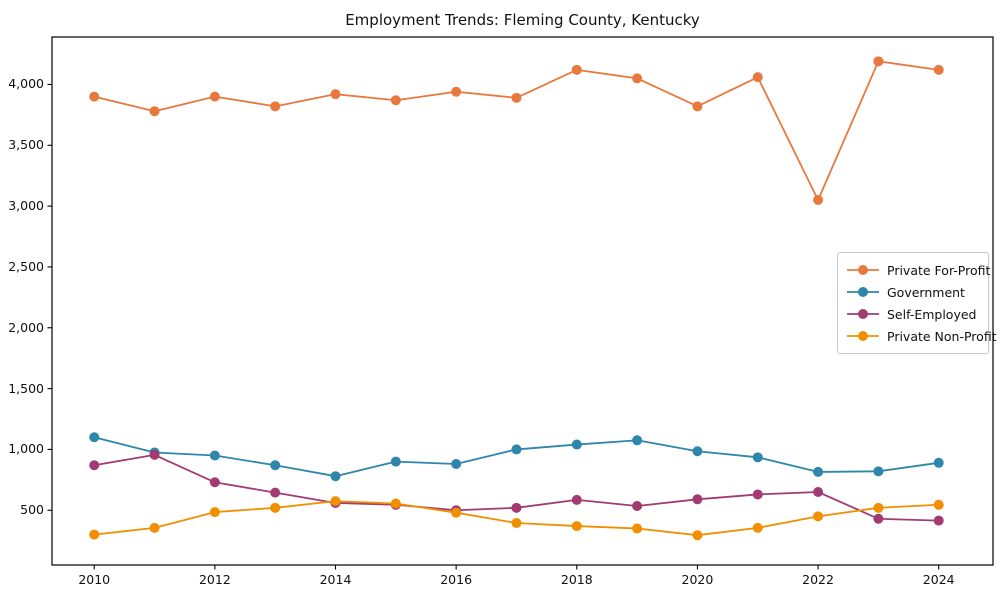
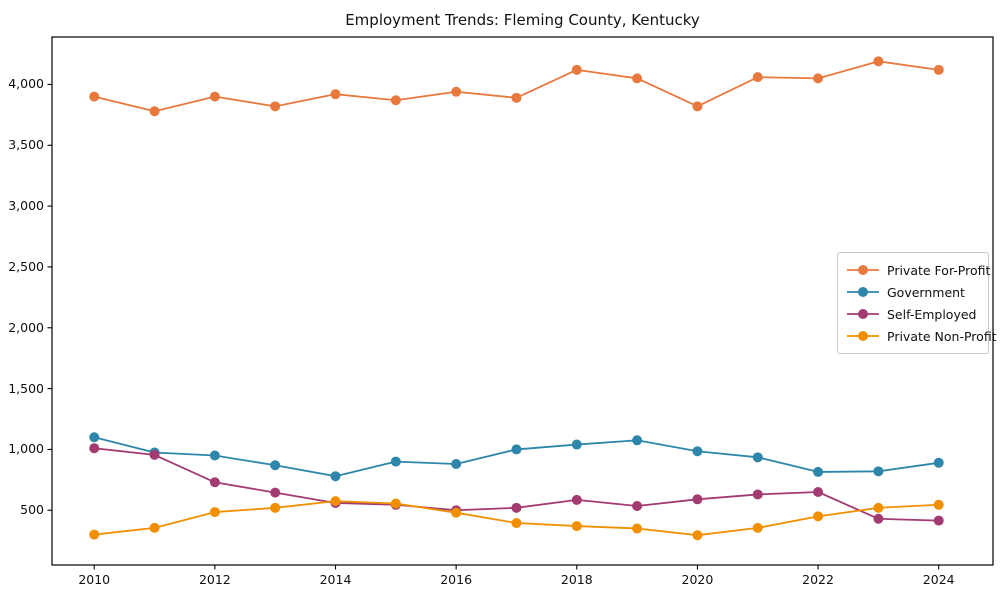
Self-Employed/2010: 870 -> 1010
Private For-Profit/2022: 3050 -> 4050
